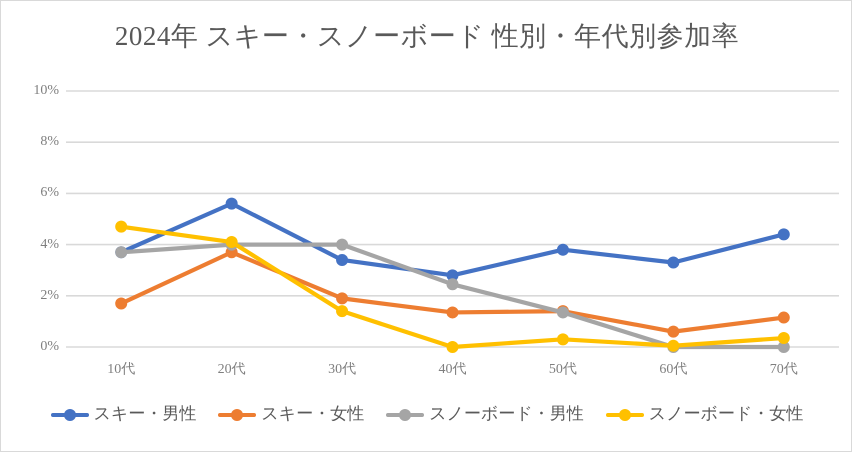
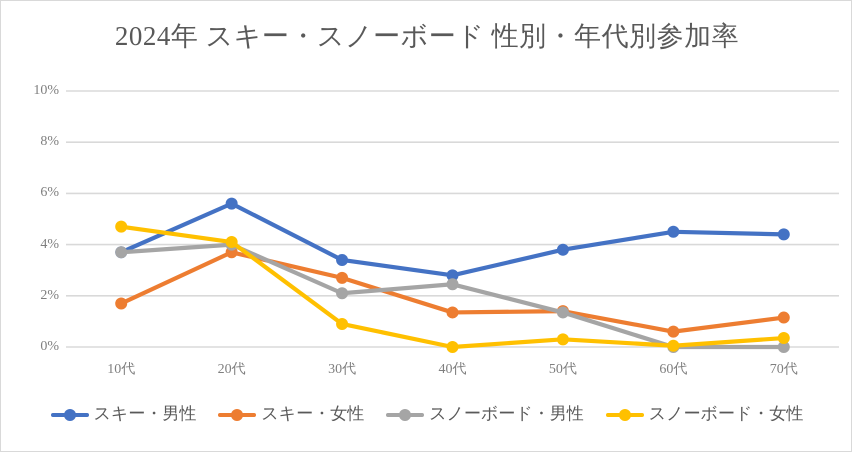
スキー・女性/30代: 1.9% -> 2.7%
スノーボード・男性/30代: 4.0% -> 2.1%
スノーボード・女性/30代: 1.4% -> 0.9%
スキー・男性/60代: 3.3% -> 4.5%
